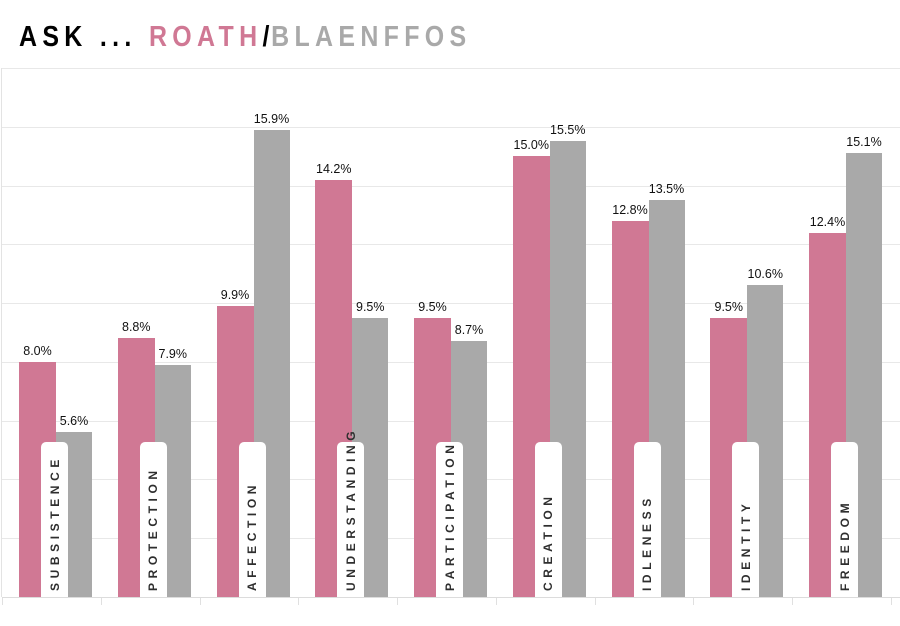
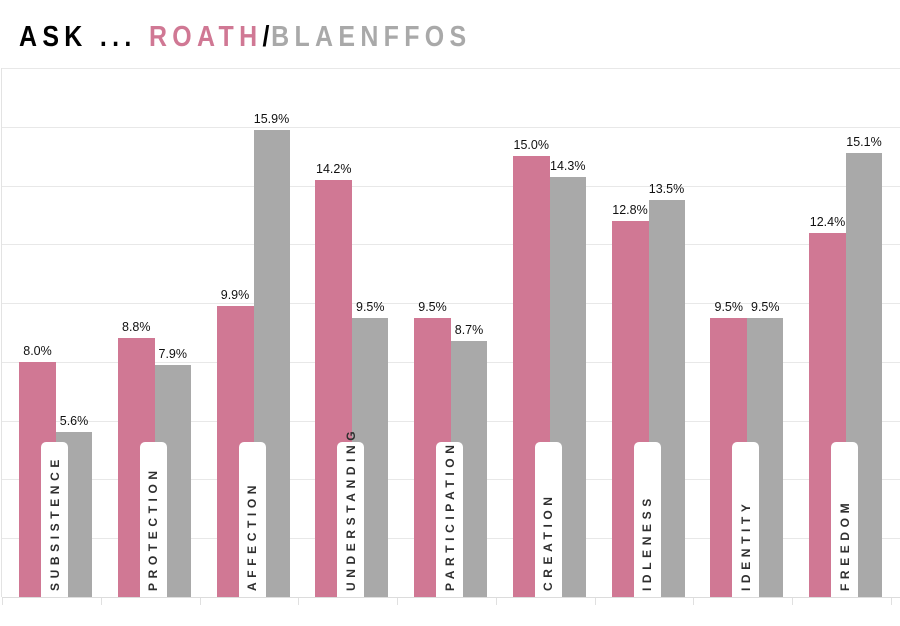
BLAENFFOS/CREATION: 15.5% -> 14.3%
BLAENFFOS/IDENTITY: 10.6% -> 9.5%
